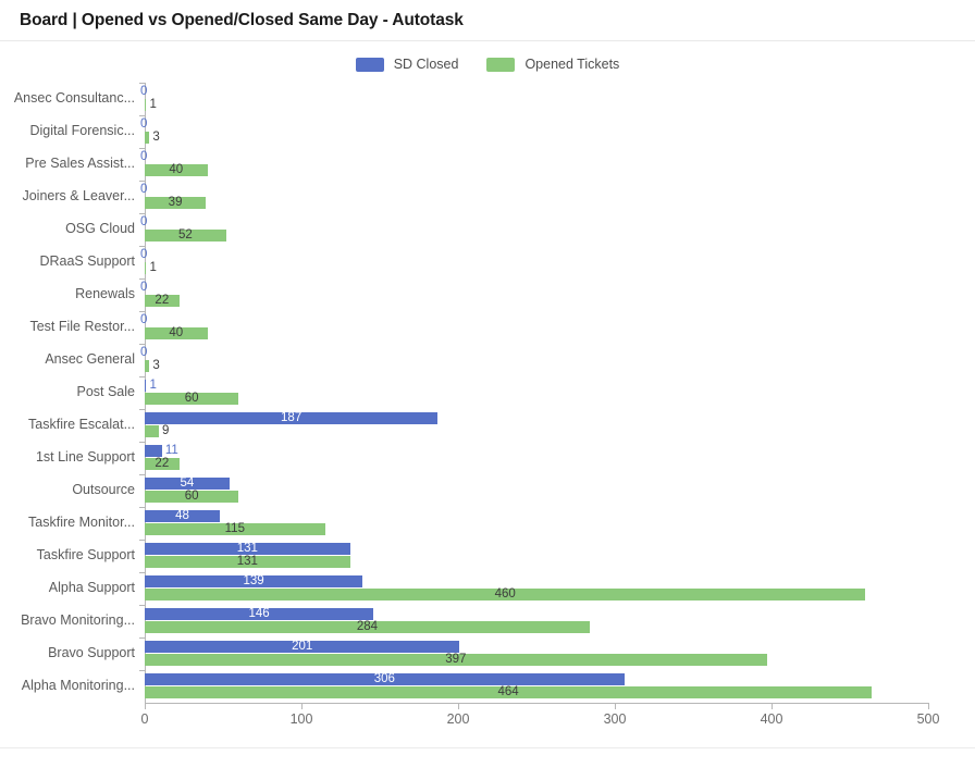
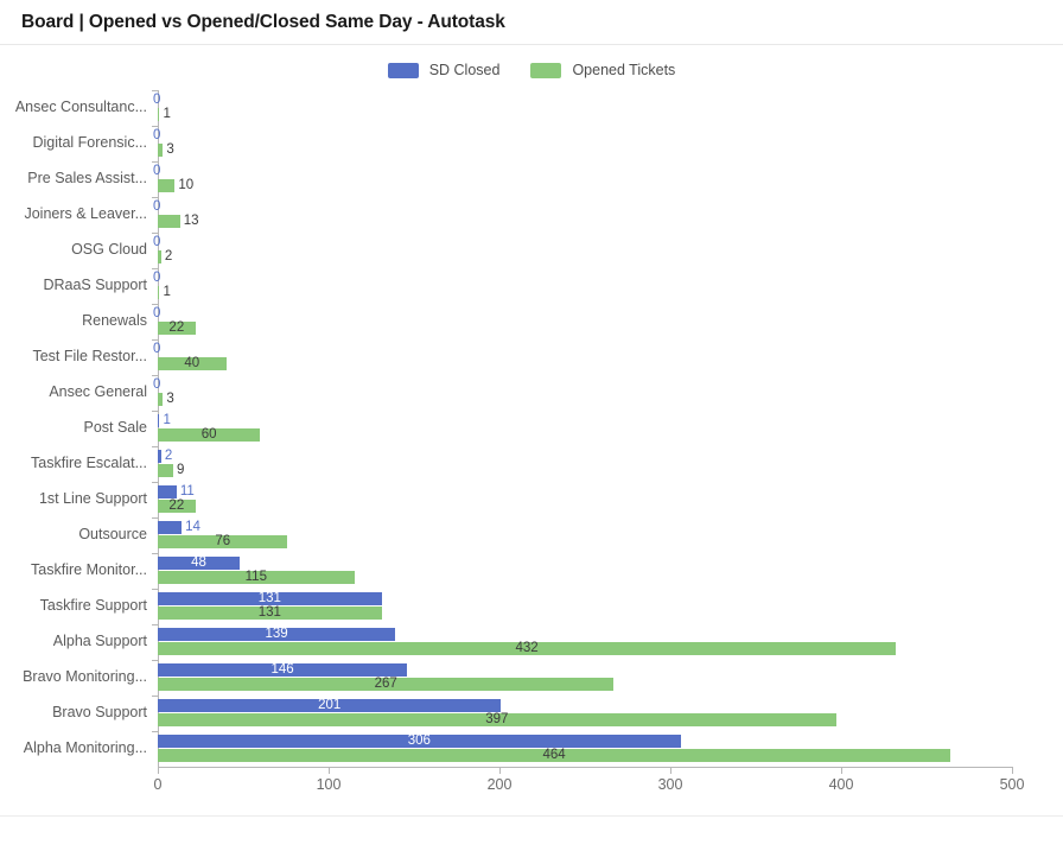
Opened Tickets/Pre Sales Assist...: 40 -> 10
Opened Tickets/Joiners & Leaver...: 39 -> 13
Opened Tickets/OSG Cloud: 52 -> 2
SD Closed/Taskfire Escalat...: 187 -> 2
SD Closed/Outsource: 54 -> 14
Opened Tickets/Outsource: 60 -> 76
Opened Tickets/Alpha Support: 460 -> 432
Opened Tickets/Bravo Monitoring...: 284 -> 267
